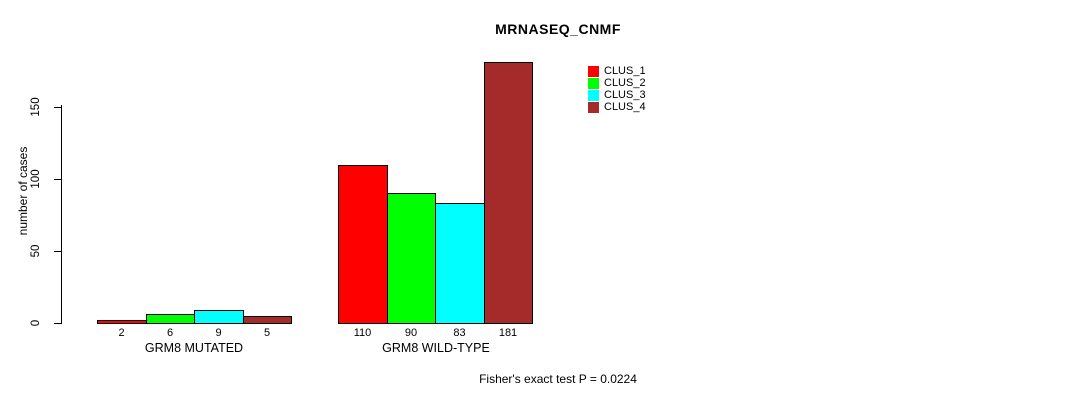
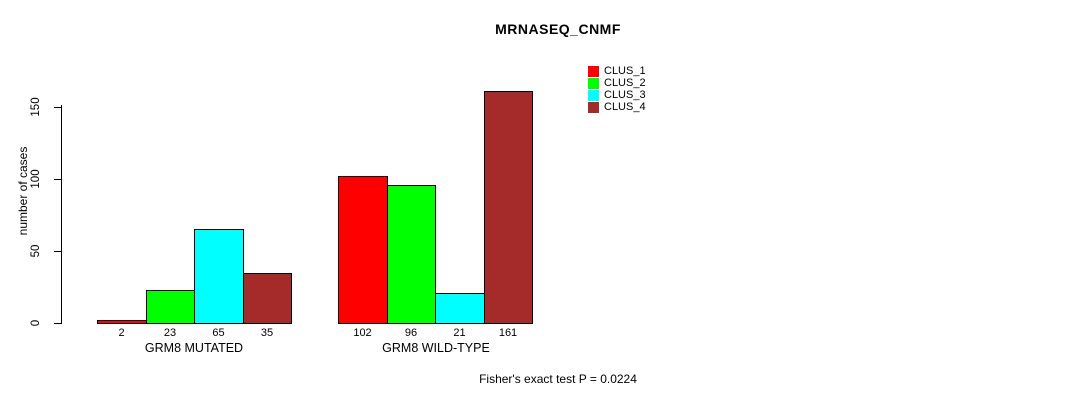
CLUS_2/GRM8 MUTATED: 6 -> 23
CLUS_3/GRM8 MUTATED: 9 -> 65
CLUS_4/GRM8 MUTATED: 5 -> 35
CLUS_1/GRM8 WILD-TYPE: 110 -> 102
CLUS_2/GRM8 WILD-TYPE: 90 -> 96
CLUS_3/GRM8 WILD-TYPE: 83 -> 21
CLUS_4/GRM8 WILD-TYPE: 181 -> 161
